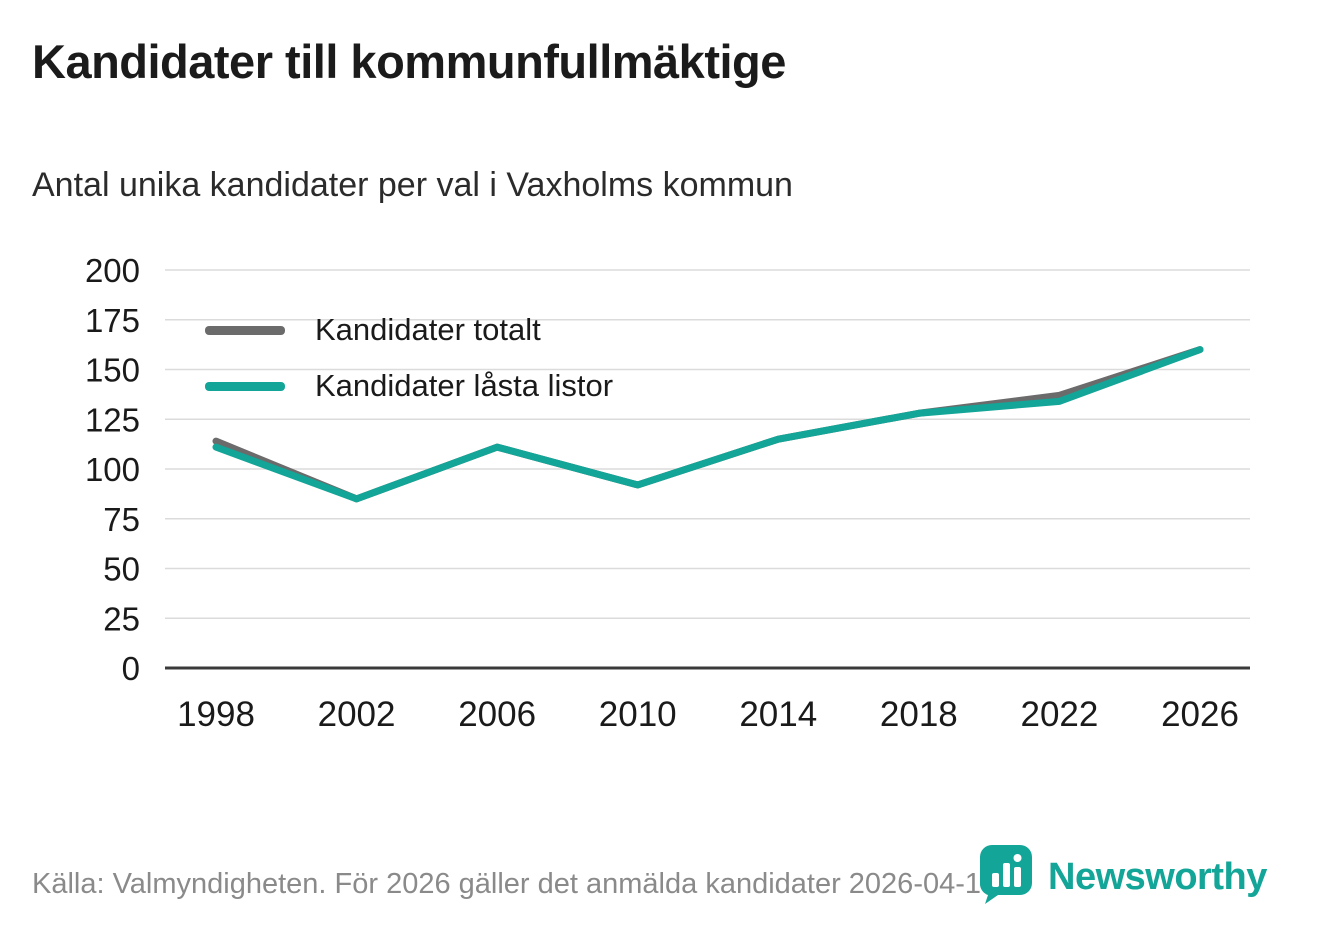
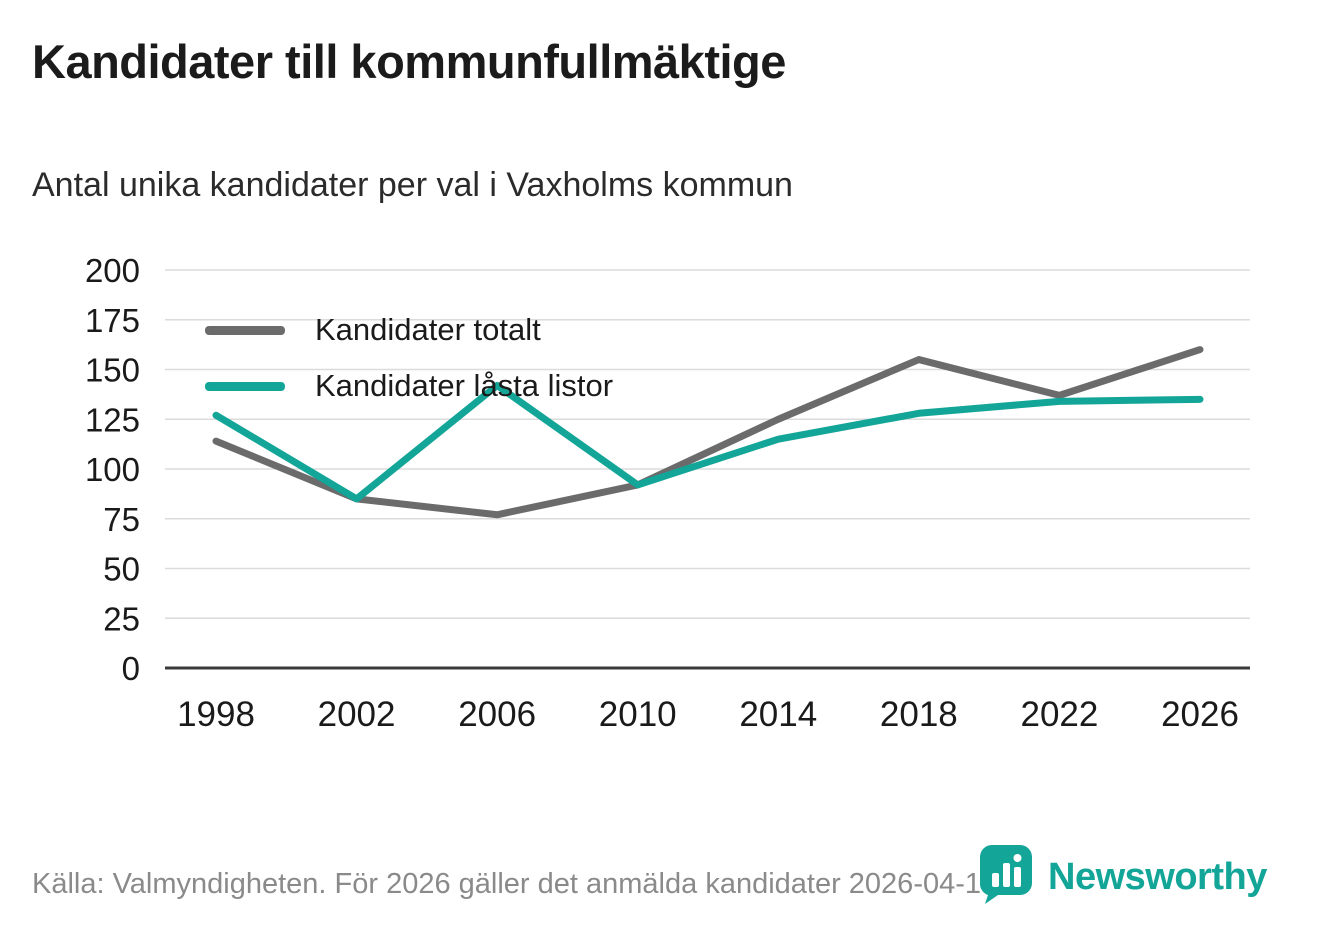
Kandidater låsta listor/1998: 111 -> 127
Kandidater totalt/2006: 111 -> 77
Kandidater låsta listor/2006: 111 -> 142
Kandidater totalt/2014: 115 -> 125
Kandidater totalt/2018: 128 -> 155
Kandidater låsta listor/2026: 160 -> 135
